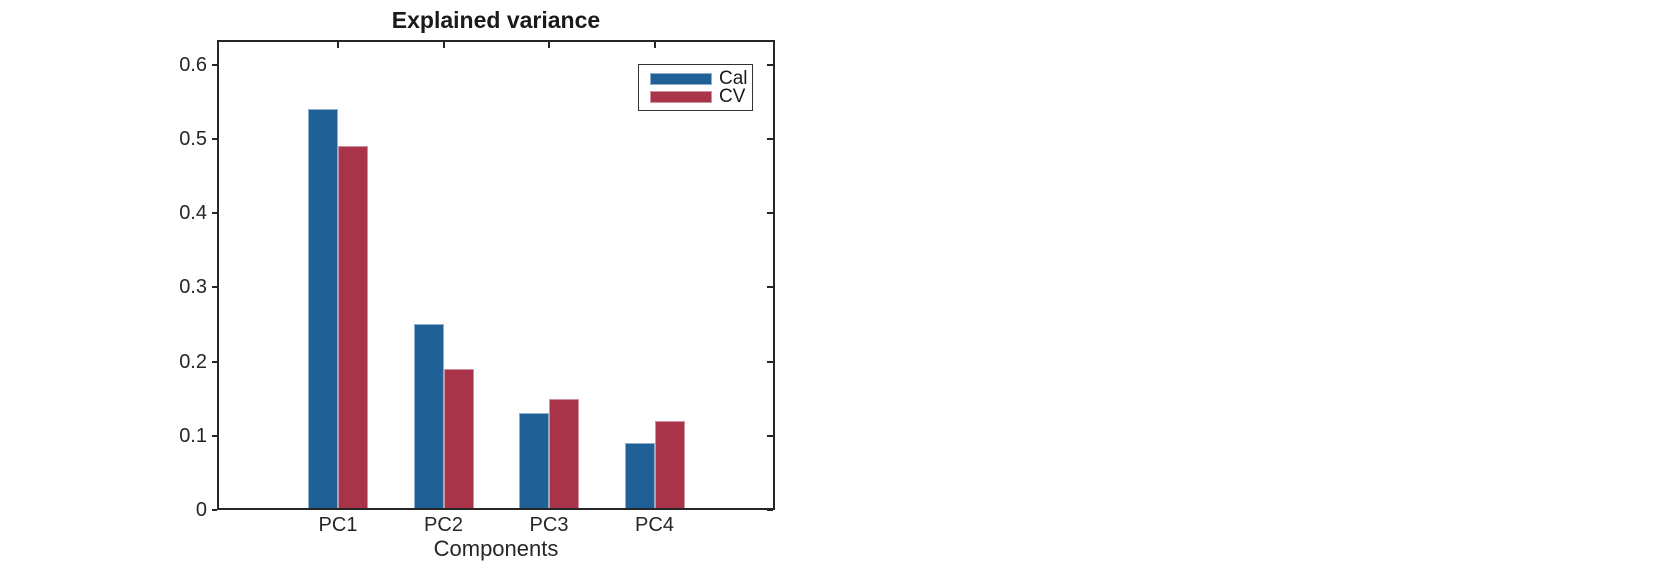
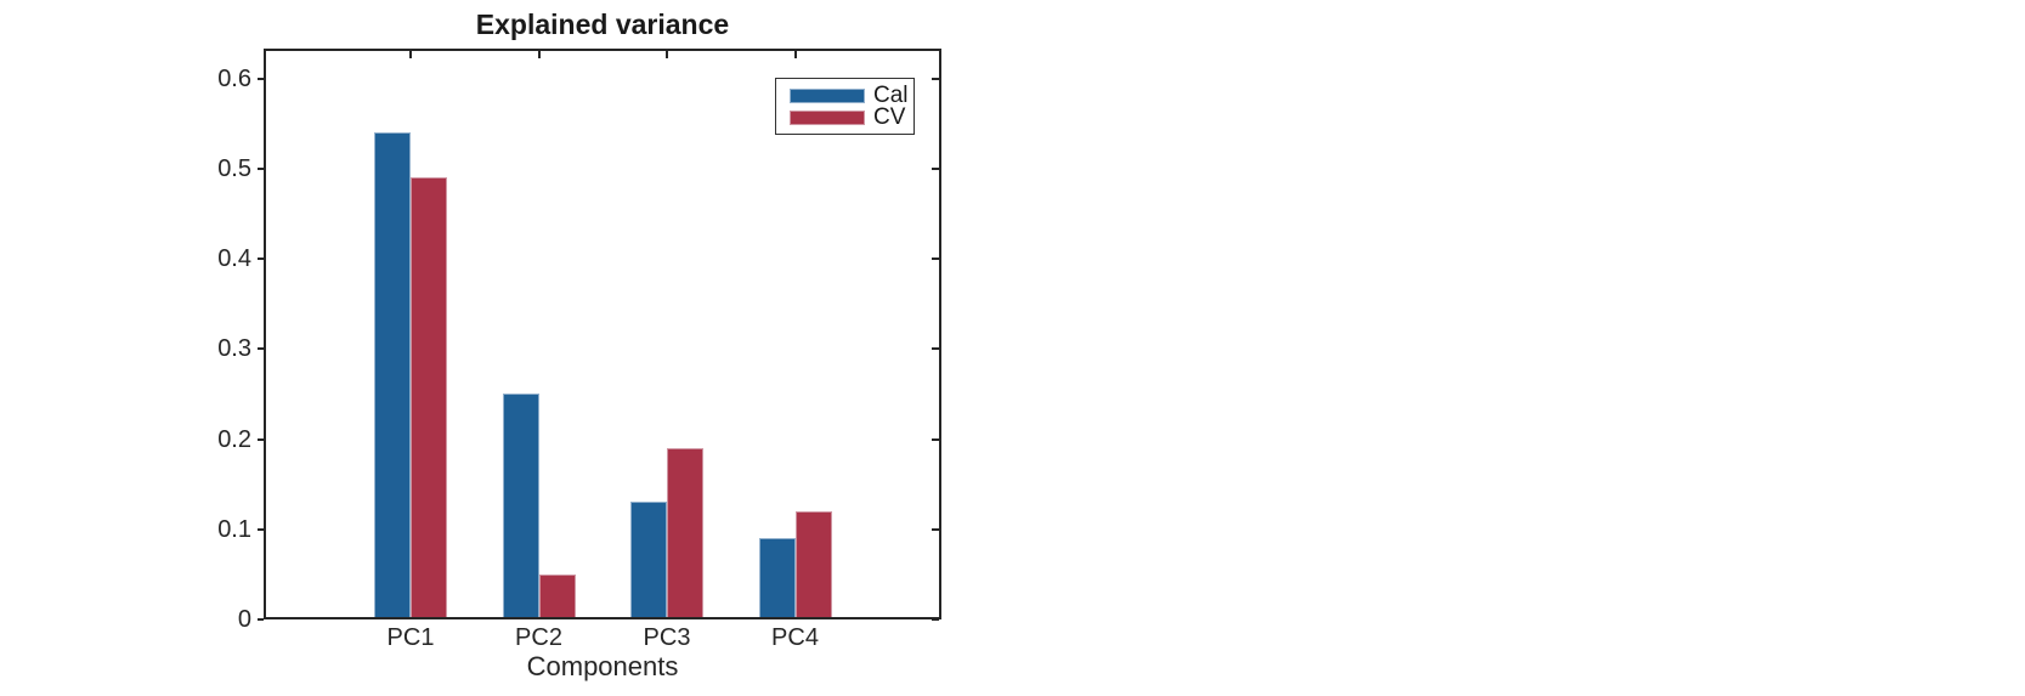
CV/PC2: 0.19 -> 0.05
CV/PC3: 0.15 -> 0.19
